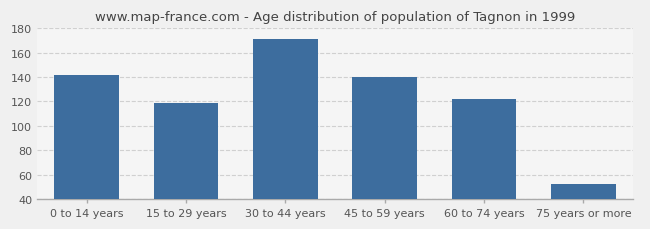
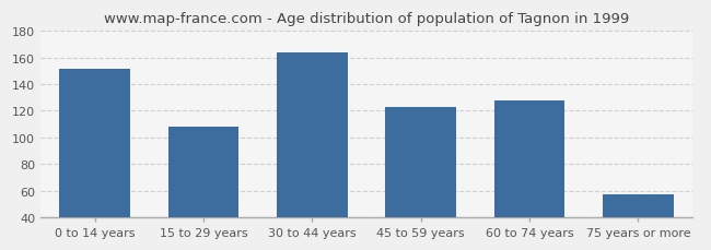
0 to 14 years: 142 -> 152
15 to 29 years: 119 -> 108
30 to 44 years: 171 -> 164
45 to 59 years: 140 -> 123
60 to 74 years: 122 -> 128
75 years or more: 52 -> 57
